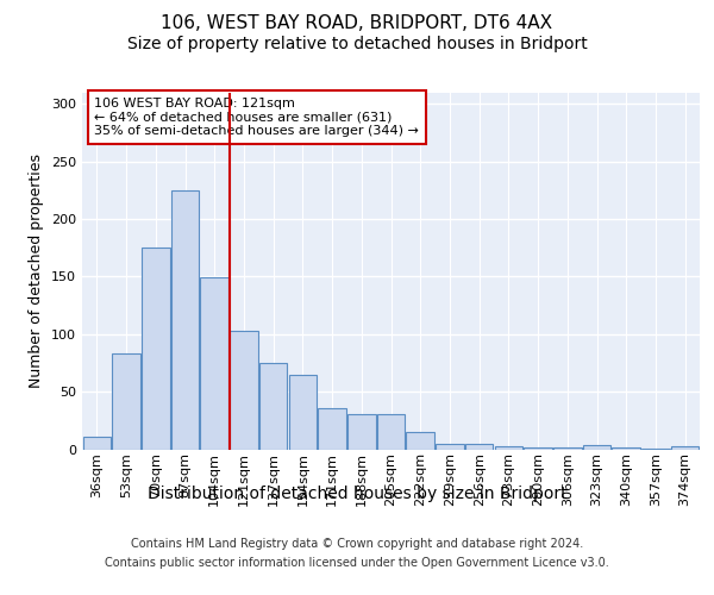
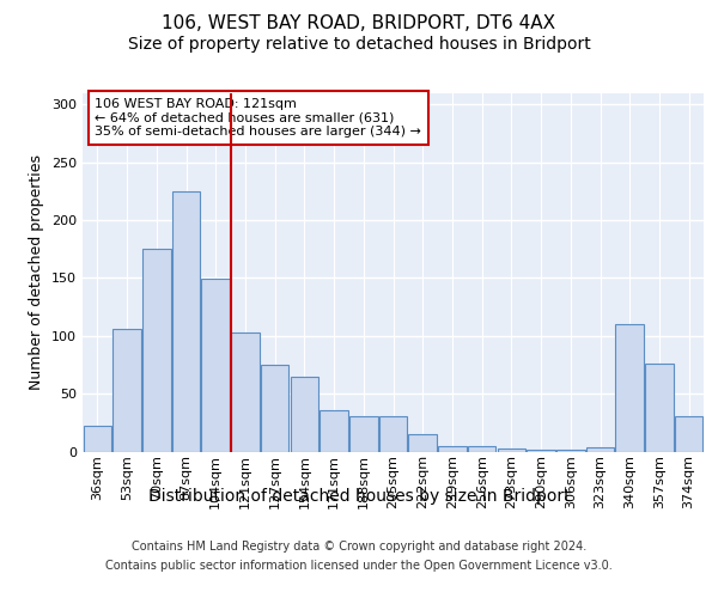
36sqm: 11 -> 22
53sqm: 83 -> 106
340sqm: 2 -> 110
357sqm: 1 -> 76
374sqm: 3 -> 30
